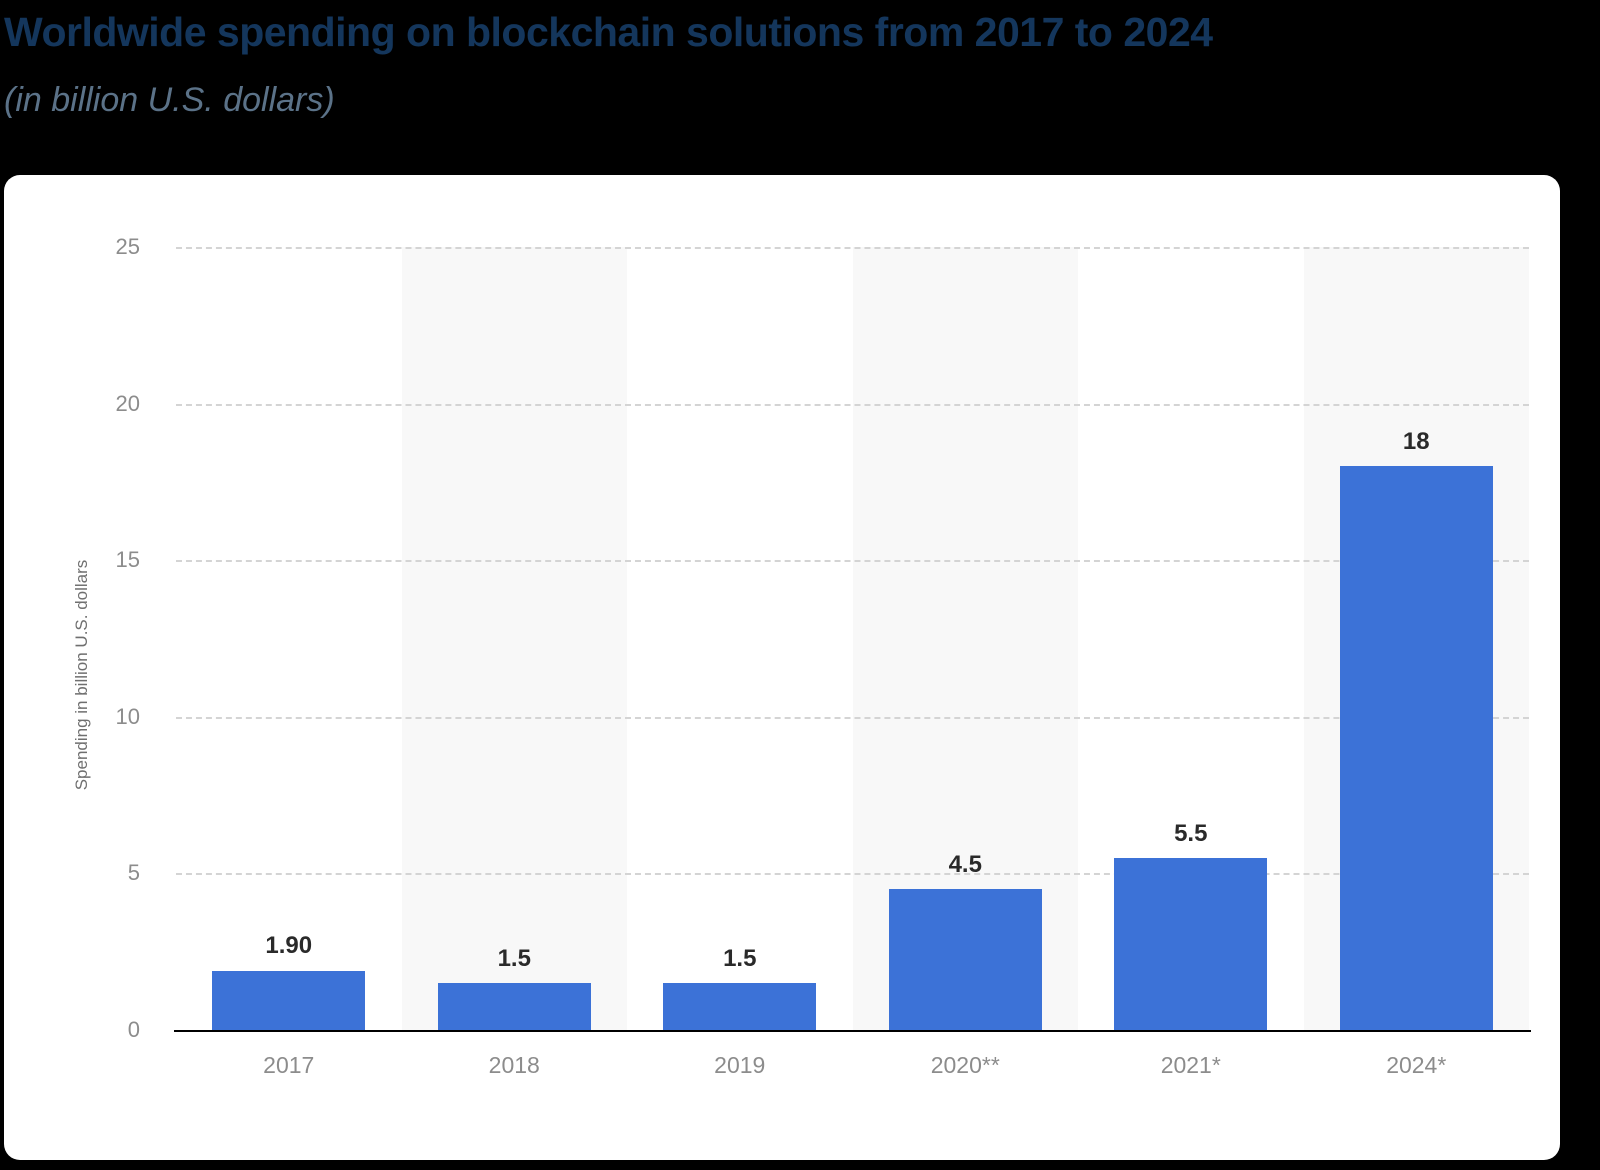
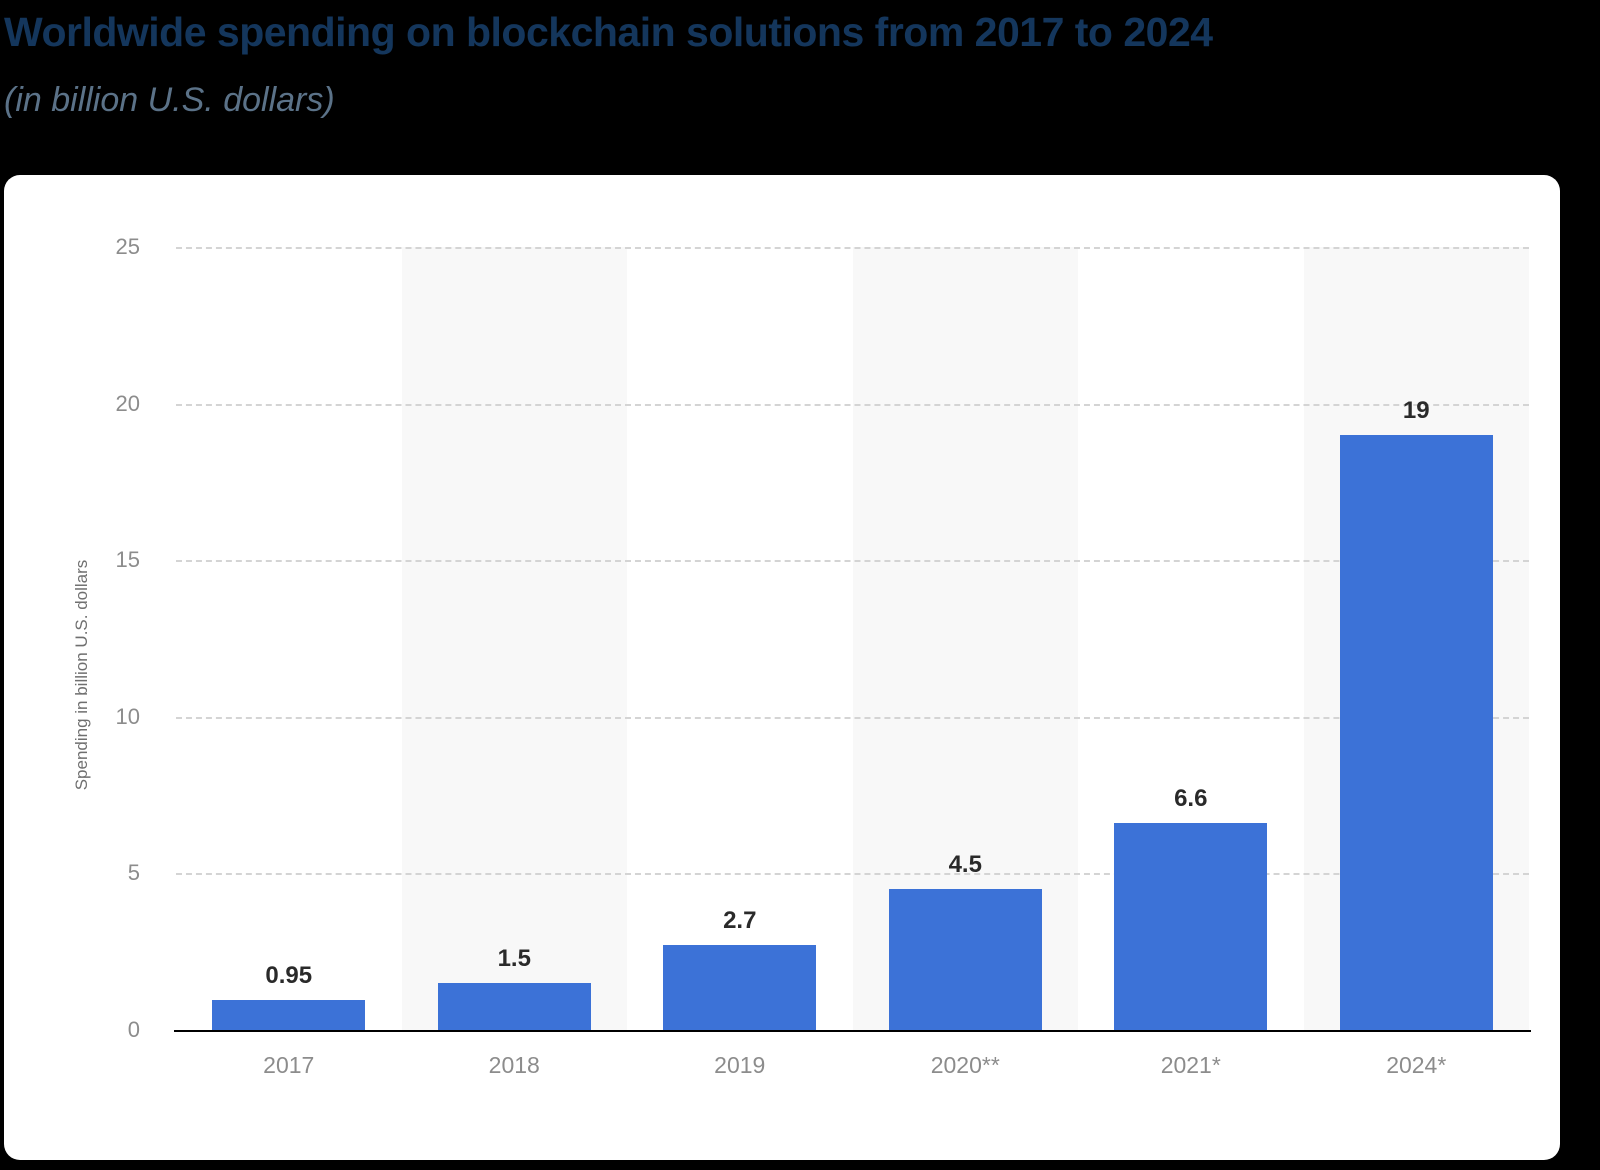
2017: 1.90 -> 0.95
2019: 1.5 -> 2.7
2021*: 5.5 -> 6.6
2024*: 18 -> 19
